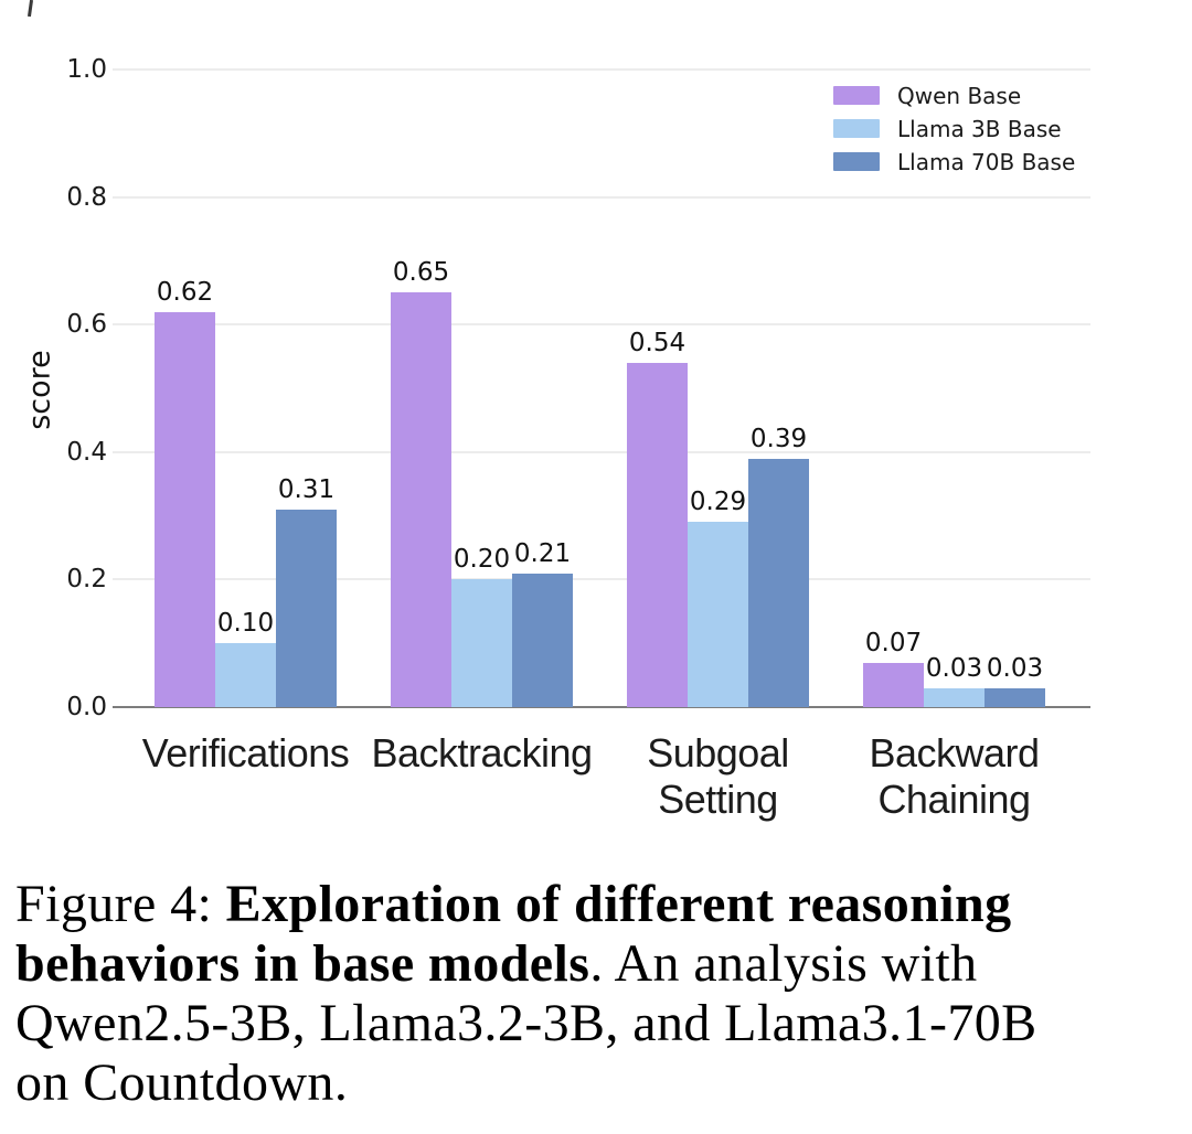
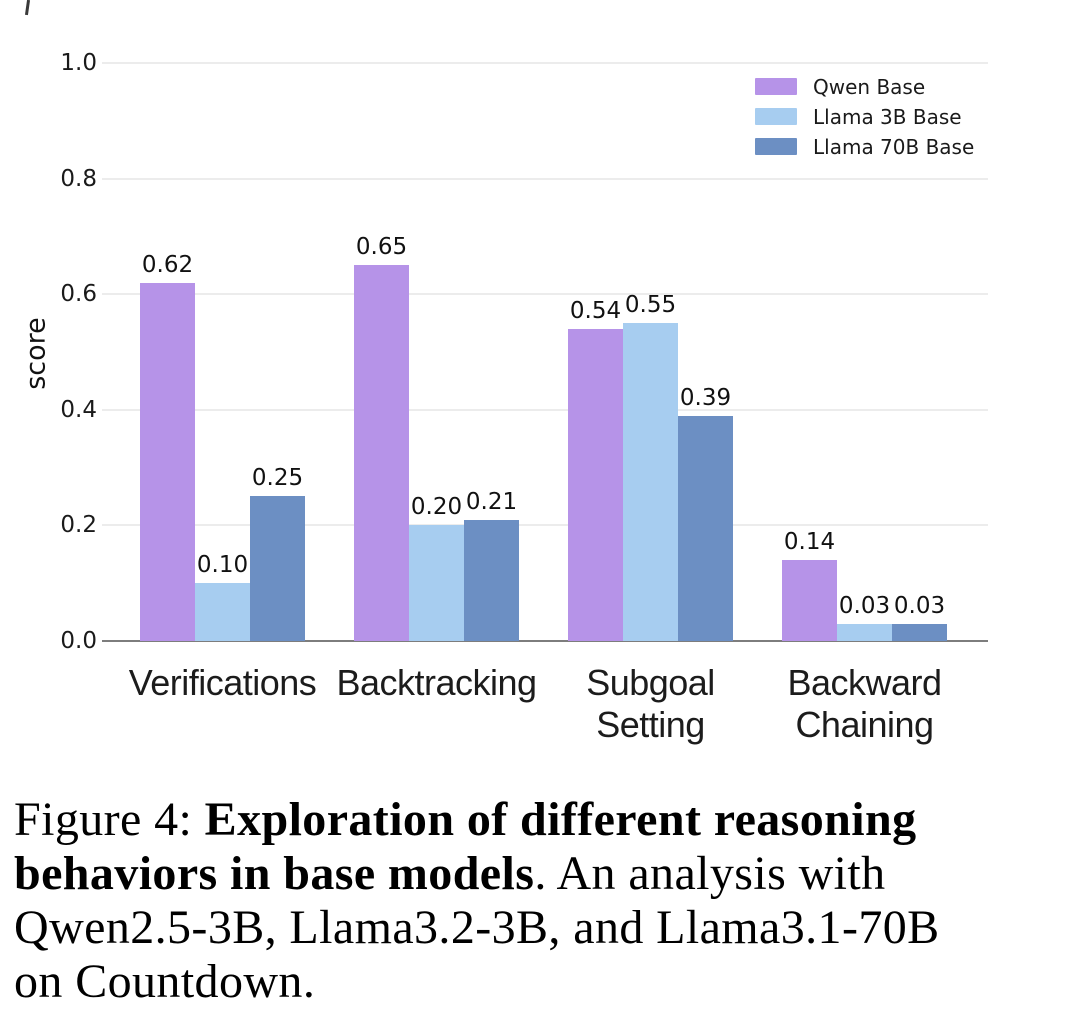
Llama 70B Base/Verifications: 0.31 -> 0.25
Llama 3B Base/Subgoal Setting: 0.29 -> 0.55
Qwen Base/Backward Chaining: 0.07 -> 0.14
